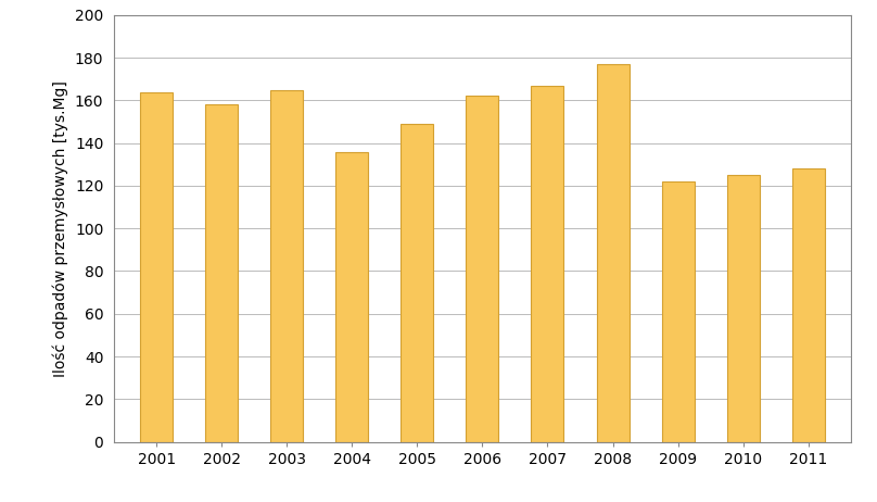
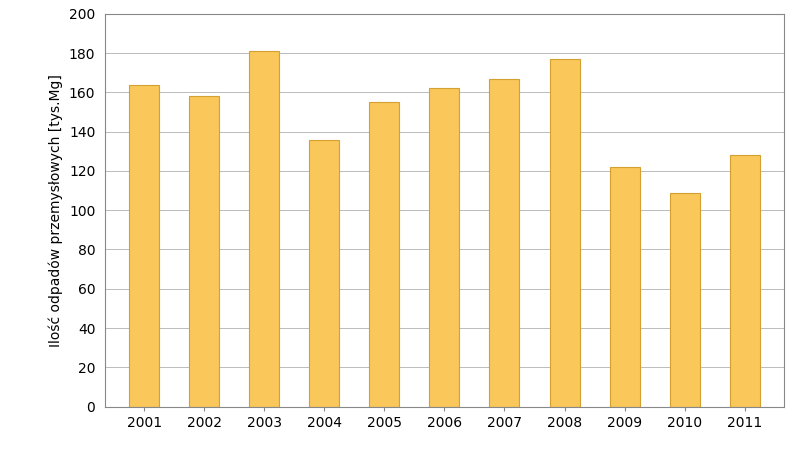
2003: 165 -> 181
2005: 149 -> 155
2010: 125 -> 109
